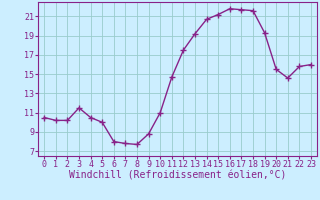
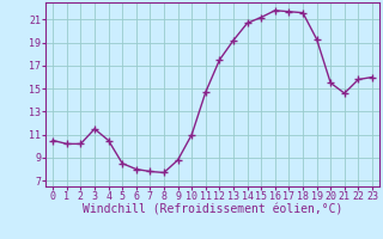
5: 10.0 -> 8.5
